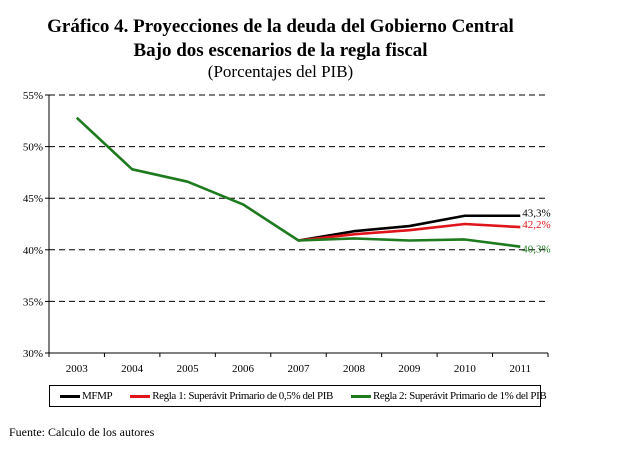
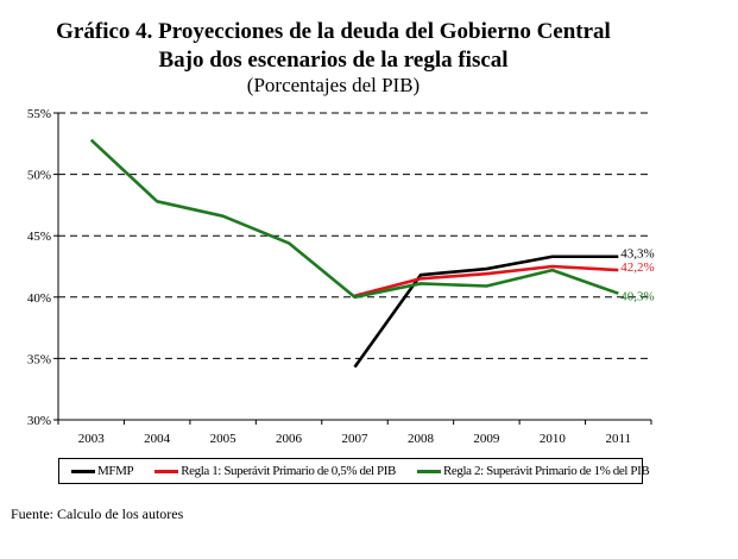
MFMP/2007: 40.9% -> 34.3%
Regla 1: Superávit Primario de 0,5% del PIB/2007: 40.9% -> 40.1%
Regla 2: Superávit Primario de 1% del PIB/2007: 40.9% -> 40.0%
Regla 2: Superávit Primario de 1% del PIB/2010: 41.0% -> 42.2%
